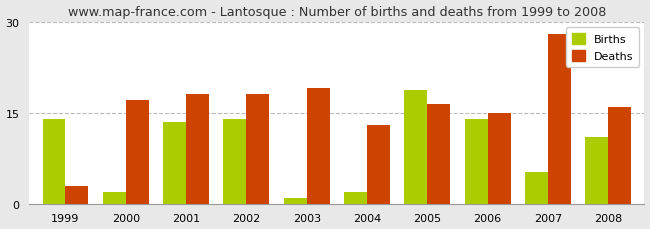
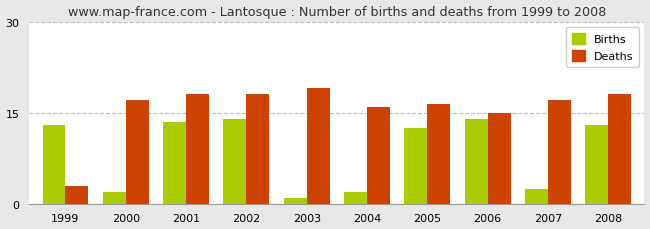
Births/1999: 14.0 -> 13.0
Deaths/2004: 13.0 -> 16.0
Births/2005: 18.8 -> 12.5
Births/2007: 5.2 -> 2.5
Deaths/2007: 28.0 -> 17.0
Births/2008: 11.0 -> 13.0
Deaths/2008: 16.0 -> 18.0
